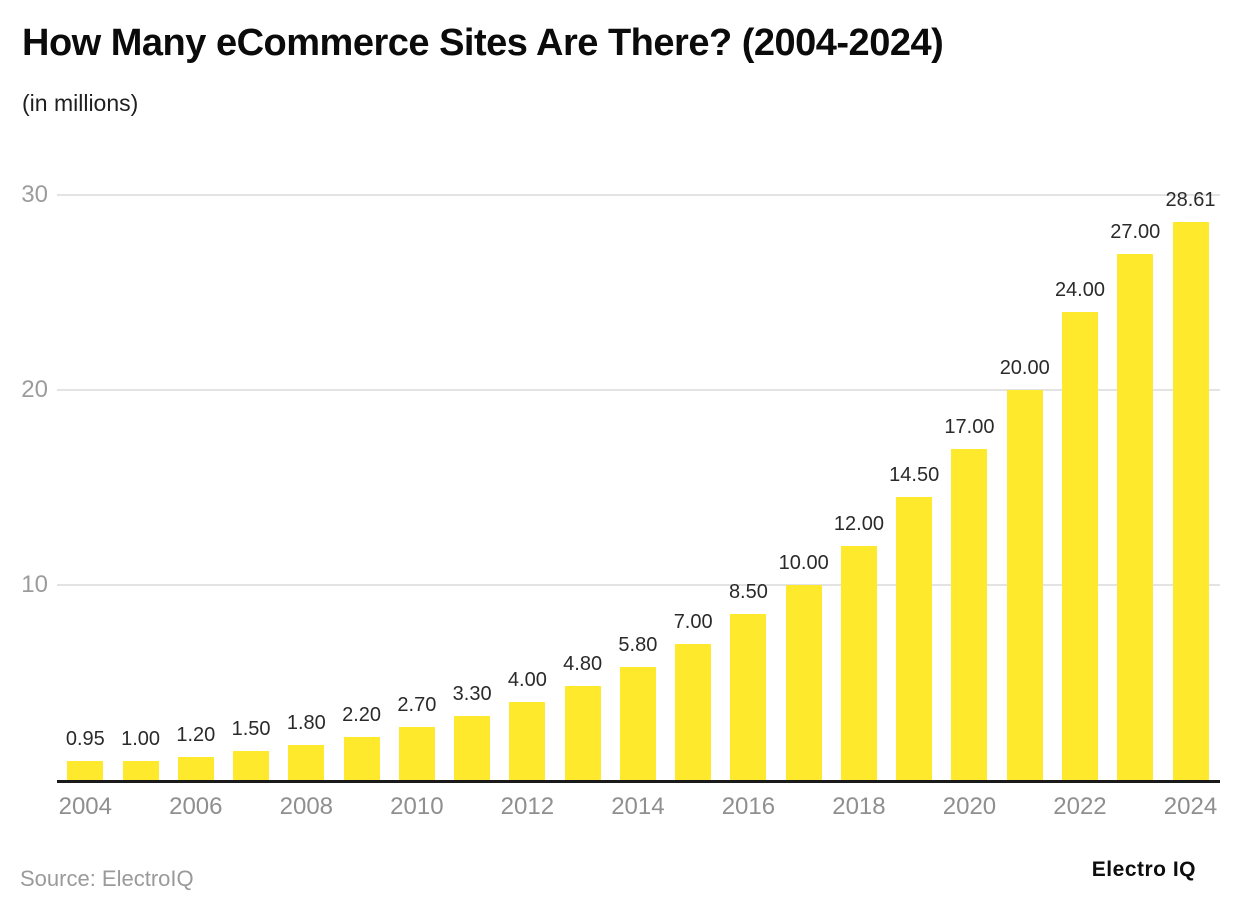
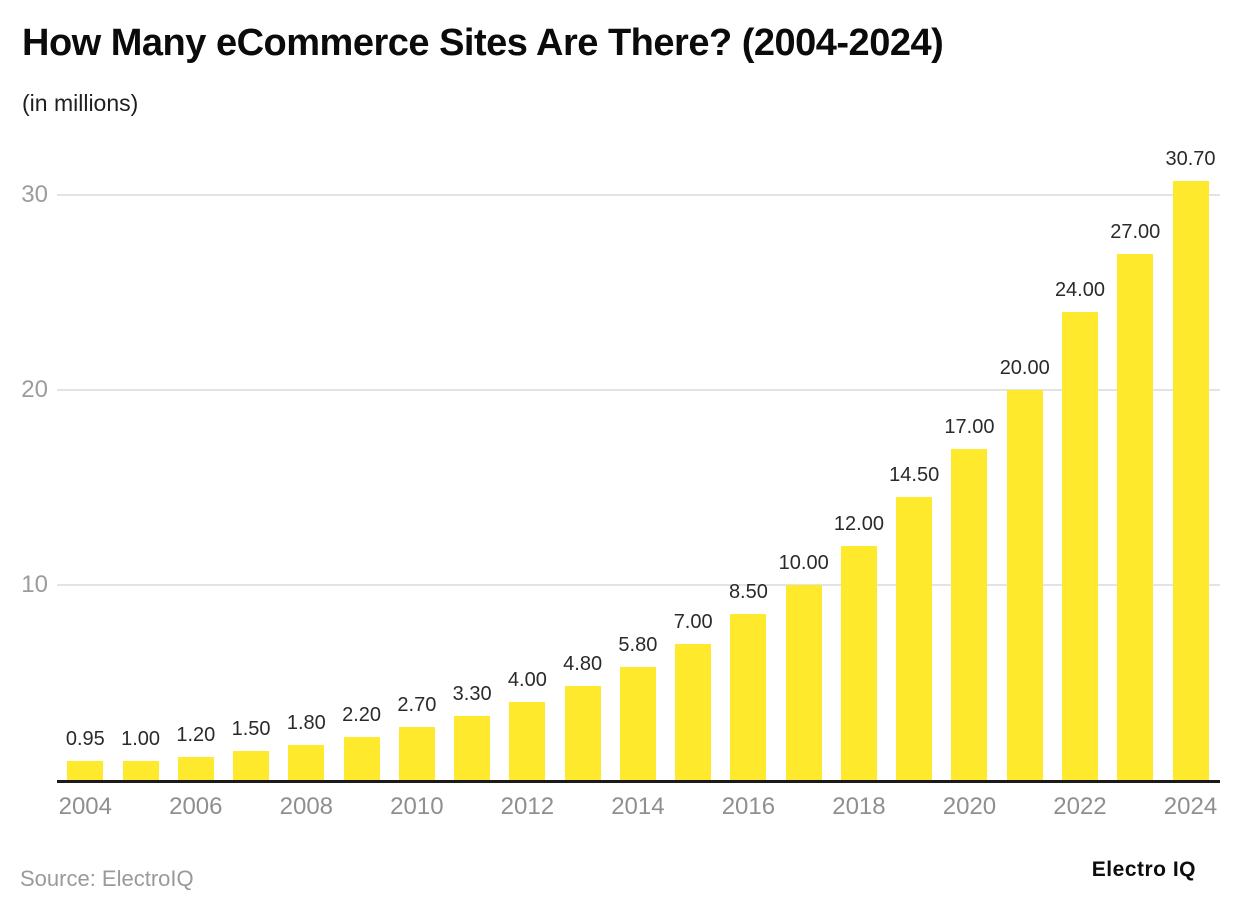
2024: 28.61 -> 30.70
